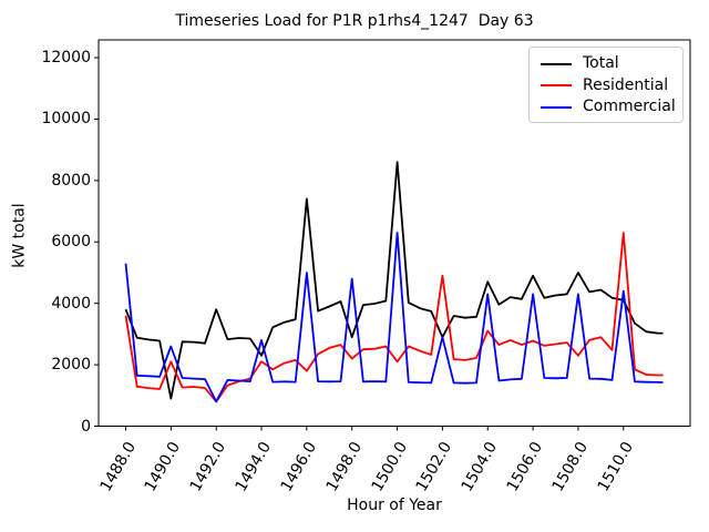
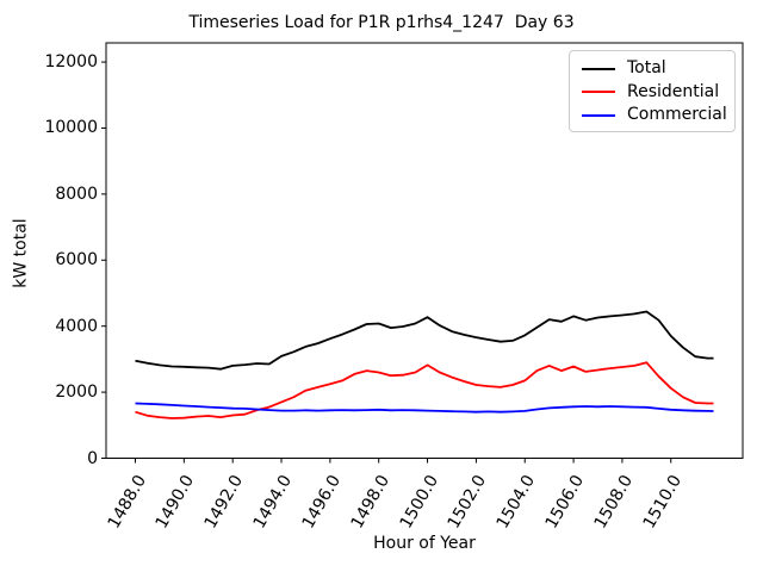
Total/1488.0: 3800 -> 3000
Residential/1488.0: 3600 -> 1400
Commercial/1488.0: 5300 -> 1700
Total/1490.0: 900 -> 2800
Residential/1490.0: 2100 -> 1200
Commercial/1490.0: 2600 -> 1600
Total/1492.0: 3800 -> 2800
Residential/1492.0: 800 -> 1300
Commercial/1492.0: 800 -> 1500
Total/1494.0: 2300 -> 3100
Residential/1494.0: 2100 -> 1700
Commercial/1494.0: 2800 -> 1400
Total/1496.0: 7400 -> 3600
Residential/1496.0: 1800 -> 2200
Commercial/1496.0: 5000 -> 1400
Total/1498.0: 2900 -> 4100
Residential/1498.0: 2200 -> 2600
Commercial/1498.0: 4800 -> 1500
Total/1500.0: 8600 -> 4300
Residential/1500.0: 2100 -> 2800
Commercial/1500.0: 6300 -> 1400
Total/1502.0: 2900 -> 3700
Residential/1502.0: 4900 -> 2200
Commercial/1502.0: 2900 -> 1400
Total/1504.0: 4700 -> 3700
Residential/1504.0: 3100 -> 2400
Commercial/1504.0: 4300 -> 1400
Total/1506.0: 4900 -> 4300
Commercial/1506.0: 4300 -> 1600
Total/1508.0: 5000 -> 4300
Residential/1508.0: 2300 -> 2800
Commercial/1508.0: 4300 -> 1600
Total/1510.0: 4100 -> 3700
Residential/1510.0: 6300 -> 2100
Commercial/1510.0: 4400 -> 1500
